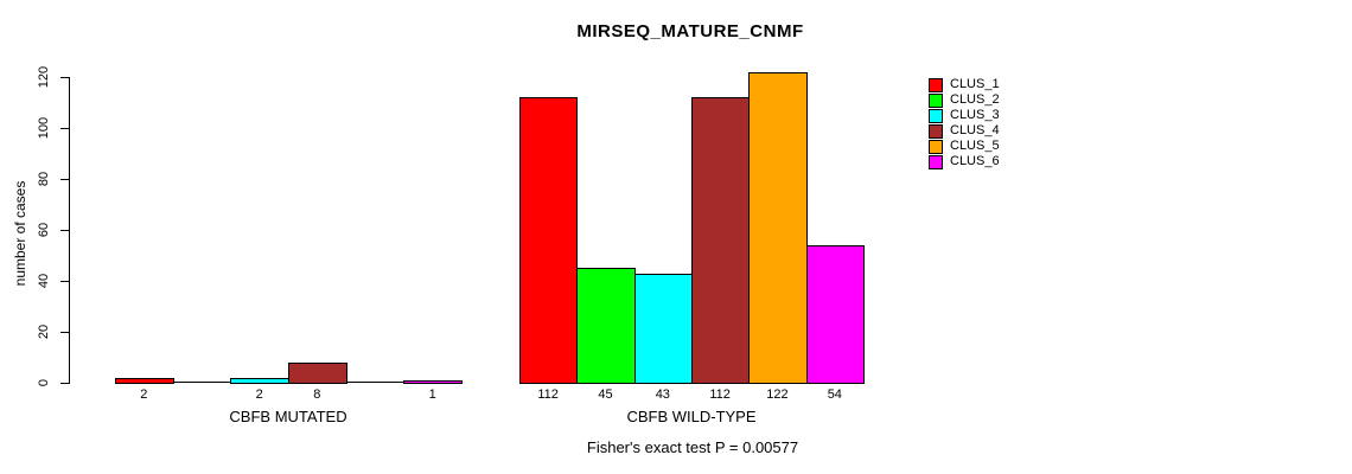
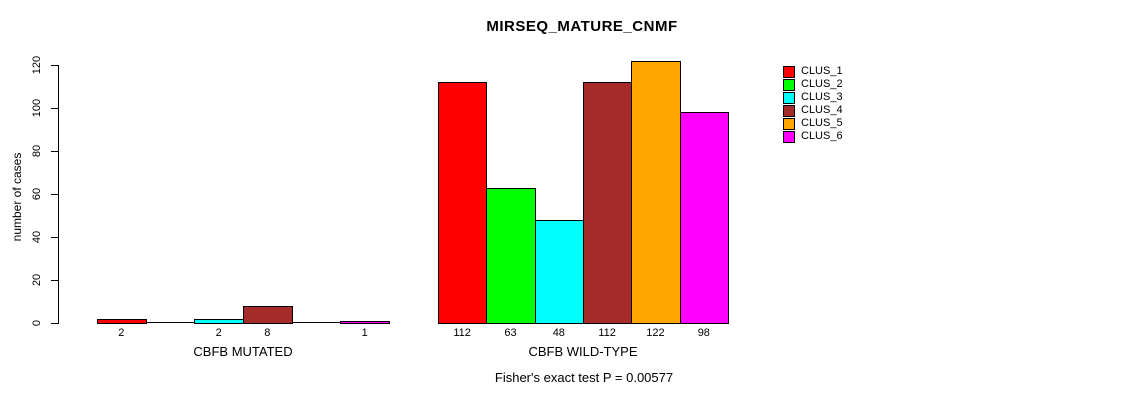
CLUS_2/CBFB WILD-TYPE: 45 -> 63
CLUS_3/CBFB WILD-TYPE: 43 -> 48
CLUS_6/CBFB WILD-TYPE: 54 -> 98
